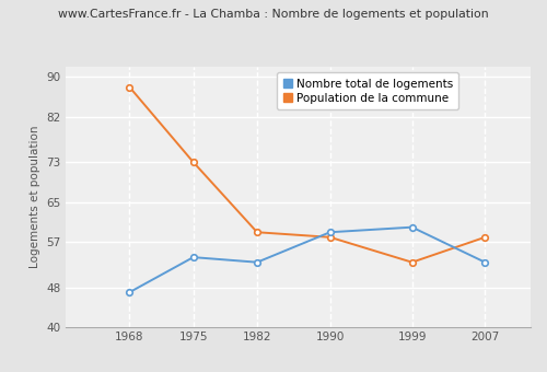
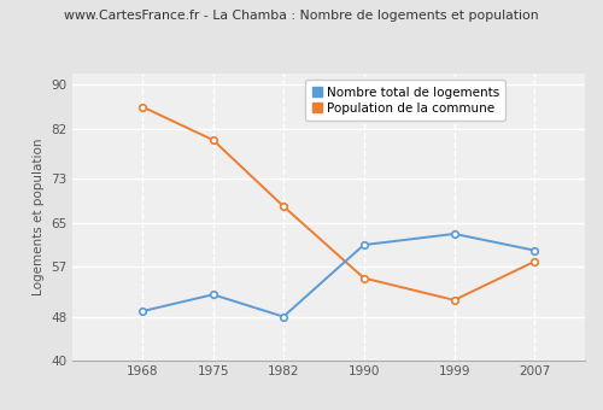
Nombre total de logements/1968: 47 -> 49
Population de la commune/1968: 88 -> 86
Nombre total de logements/1975: 54 -> 52
Population de la commune/1975: 73 -> 80
Nombre total de logements/1982: 53 -> 48
Population de la commune/1982: 59 -> 68
Nombre total de logements/1990: 59 -> 61
Population de la commune/1990: 58 -> 55
Nombre total de logements/1999: 60 -> 63
Population de la commune/1999: 53 -> 51
Nombre total de logements/2007: 53 -> 60
